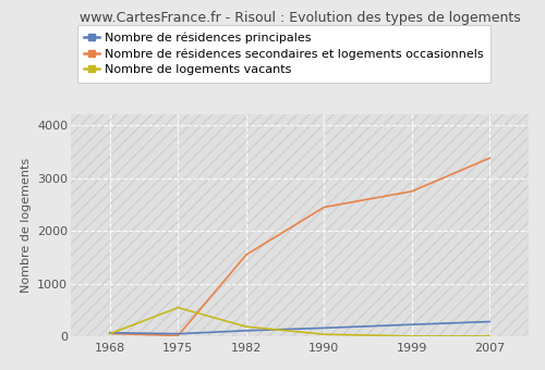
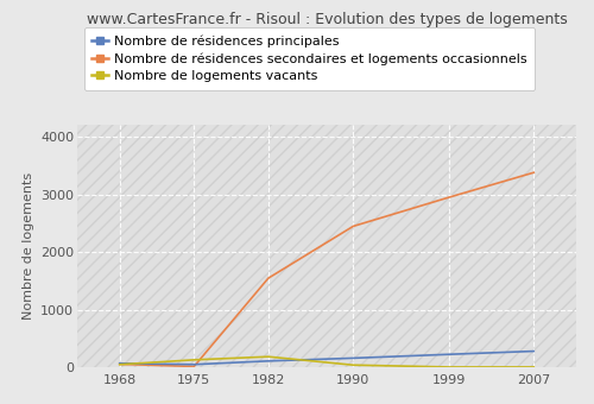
Nombre de logements vacants/1975: 550 -> 140
Nombre de résidences secondaires et logements occasionnels/1999: 2750 -> 2950
